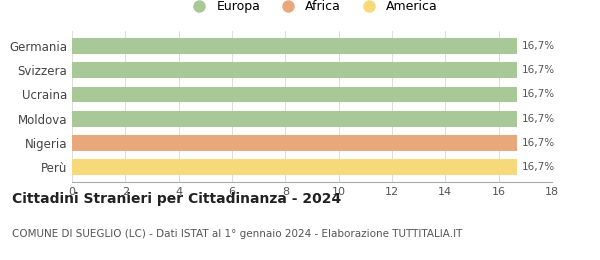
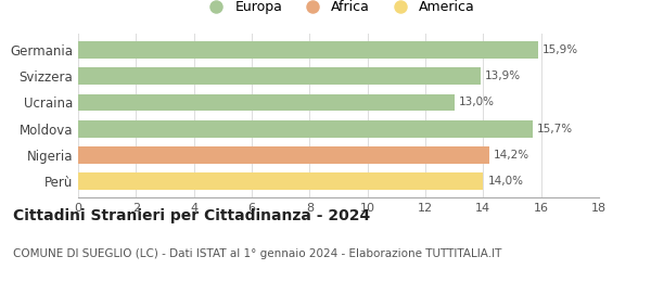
Germania: 16,7% -> 15,9%
Svizzera: 16,7% -> 13,9%
Ucraina: 16,7% -> 13,0%
Moldova: 16,7% -> 15,7%
Nigeria: 16,7% -> 14,2%
Perù: 16,7% -> 14,0%
